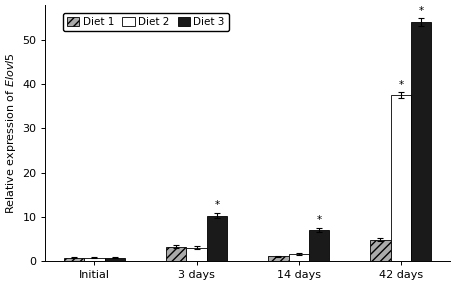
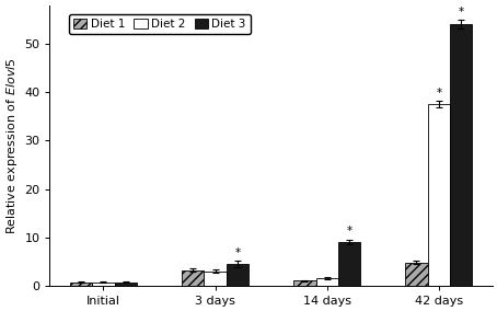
Diet 3/3 days: 10.2 -> 4.5
Diet 3/14 days: 7.0 -> 9.0
